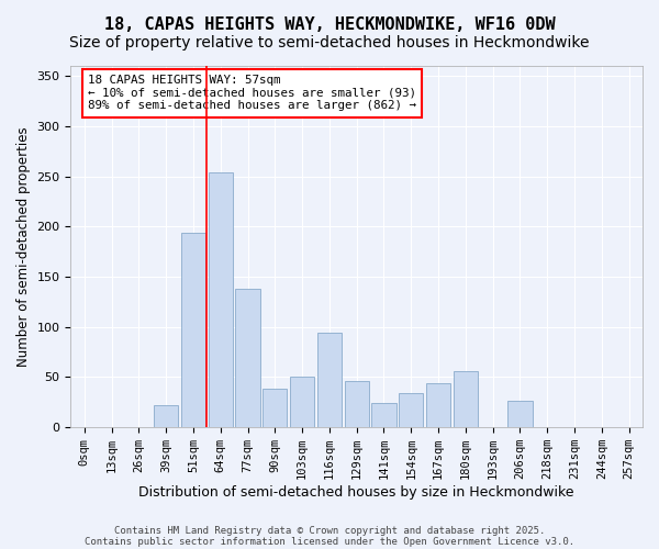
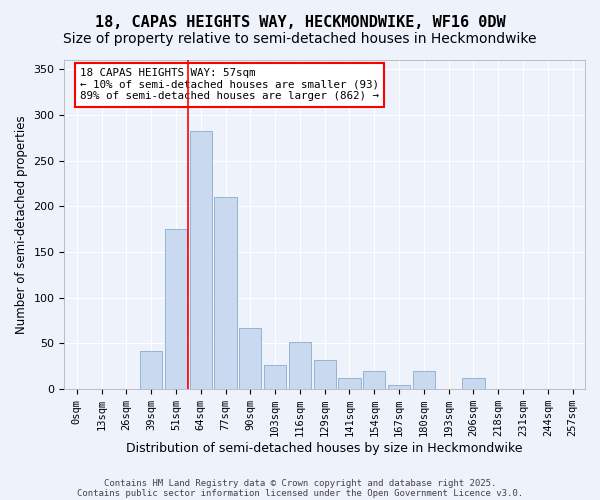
39sqm: 22 -> 42
51sqm: 194 -> 175
64sqm: 254 -> 282
77sqm: 138 -> 210
90sqm: 38 -> 67
103sqm: 50 -> 27
116sqm: 94 -> 52
129sqm: 46 -> 32
141sqm: 24 -> 12
154sqm: 34 -> 20
167sqm: 44 -> 5
180sqm: 56 -> 20
206sqm: 26 -> 12
